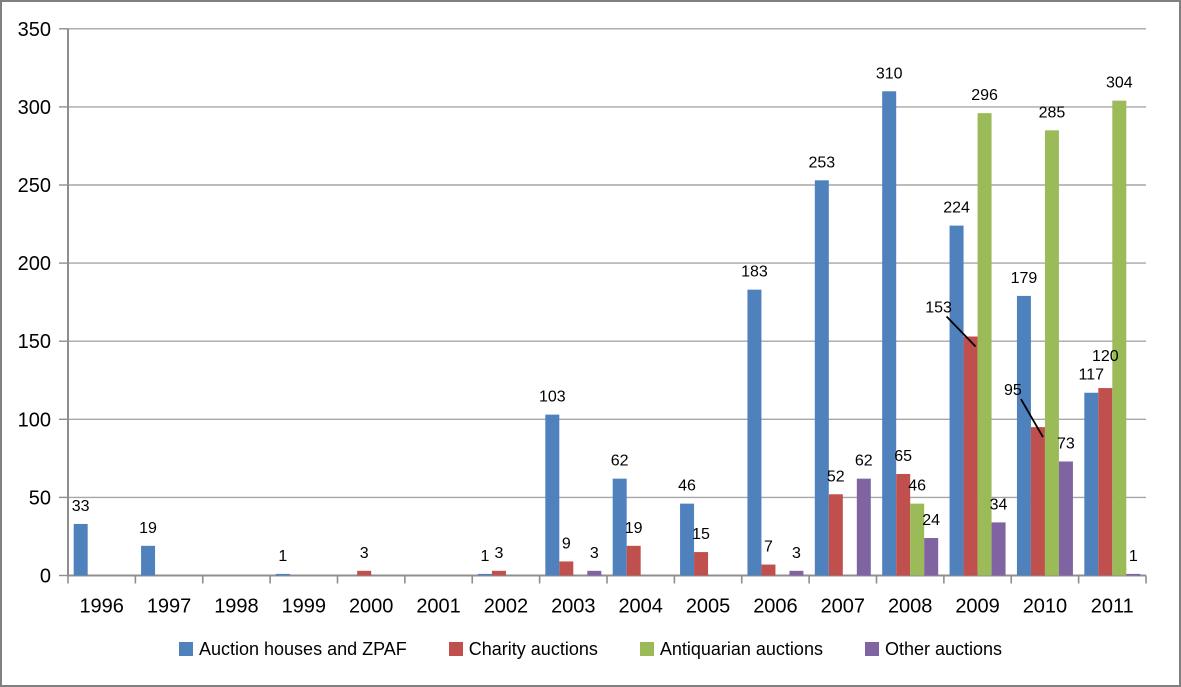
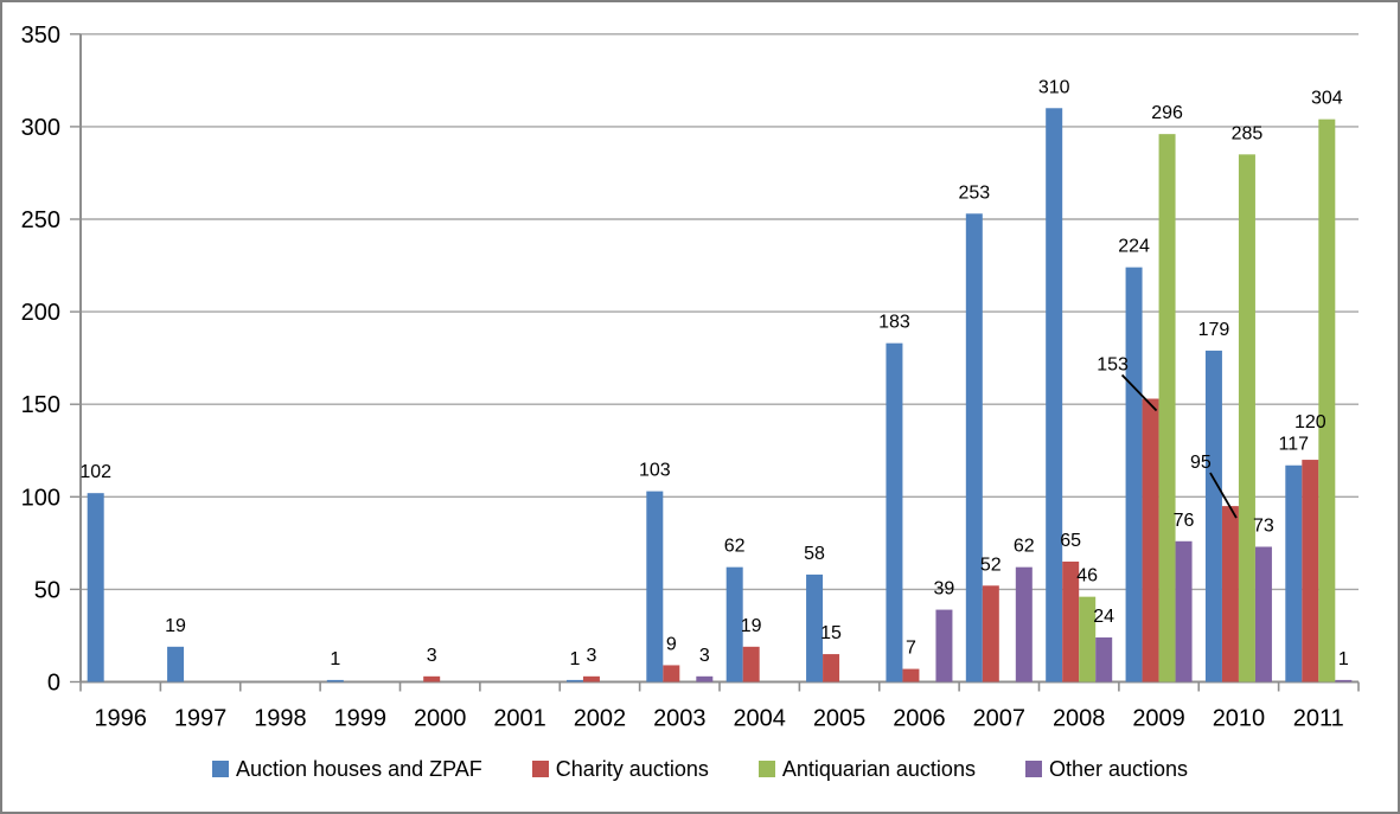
Auction houses and ZPAF/1996: 33 -> 102
Auction houses and ZPAF/2005: 46 -> 58
Other auctions/2006: 3 -> 39
Other auctions/2009: 34 -> 76
